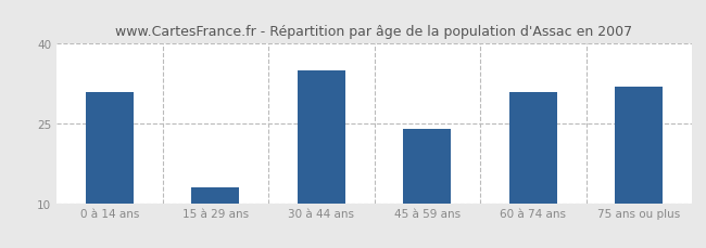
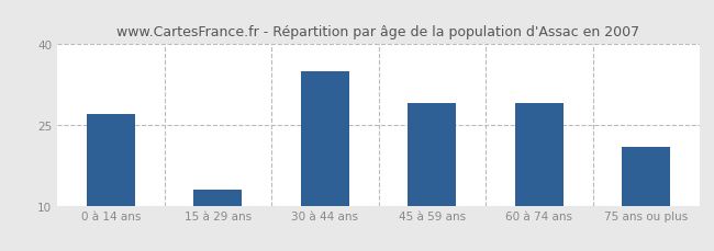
0 à 14 ans: 31 -> 27
45 à 59 ans: 24 -> 29
60 à 74 ans: 31 -> 29
75 ans ou plus: 32 -> 21
